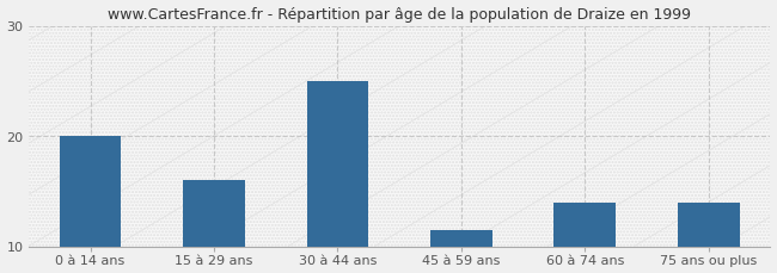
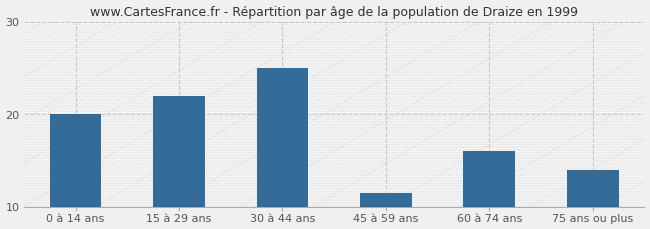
15 à 29 ans: 16.0 -> 22.0
60 à 74 ans: 14.0 -> 16.0
